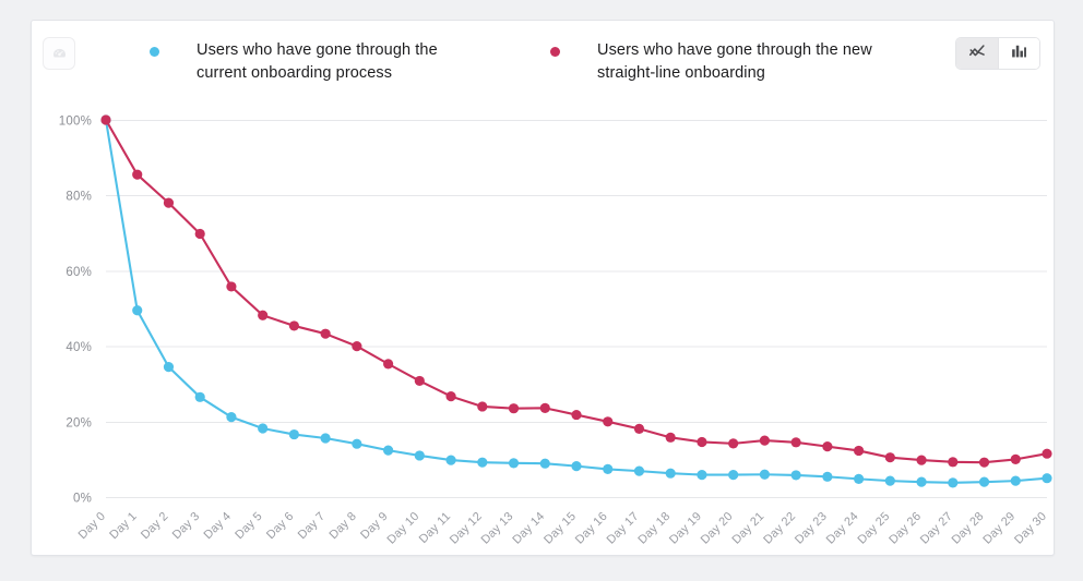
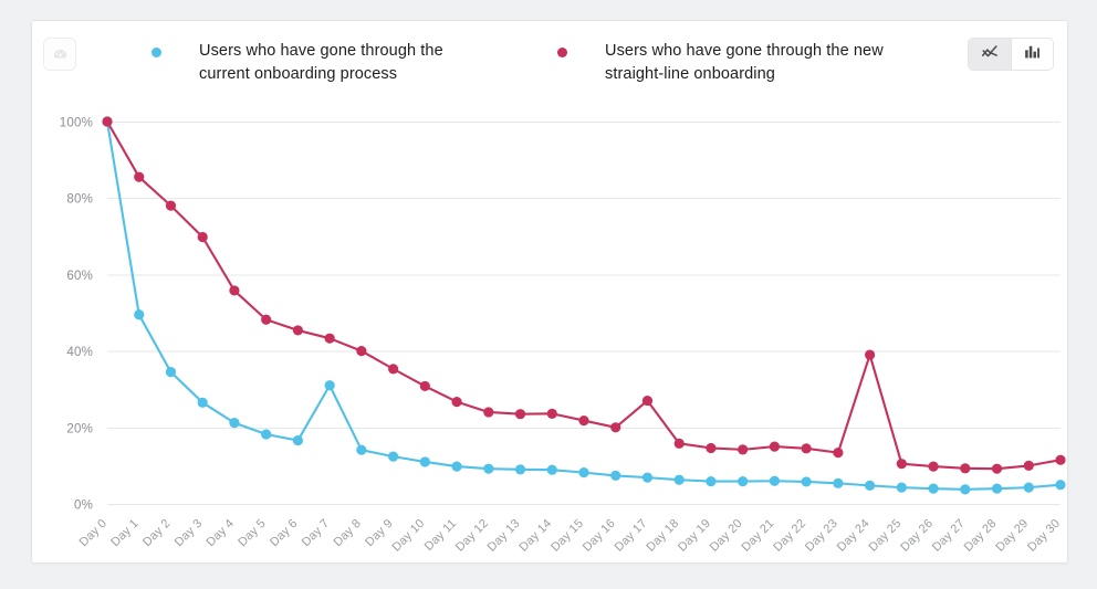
Users who have gone through the current onboarding process/Day 7: 16% -> 31%
Users who have gone through the new straight-line onboarding/Day 17: 18% -> 27%
Users who have gone through the new straight-line onboarding/Day 24: 12% -> 39%
